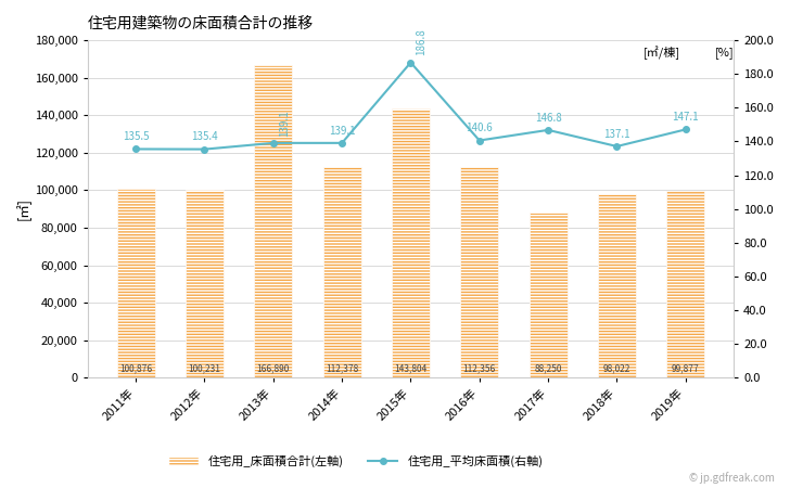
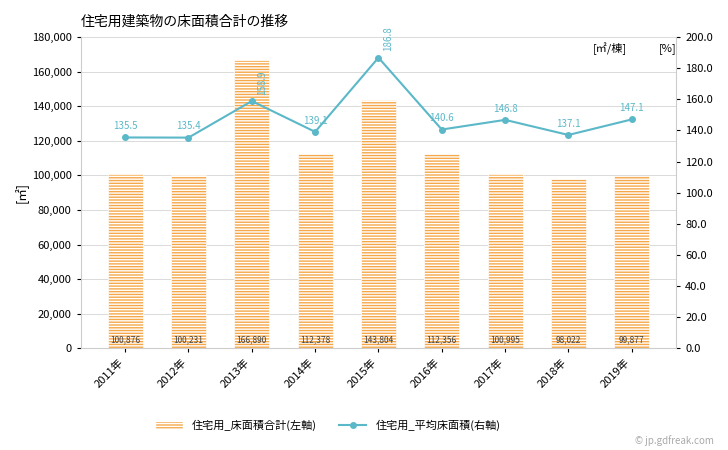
住宅用_平均床面積(右軸)/2013年: 139.1 -> 158.9
住宅用_床面積合計(左軸)/2017年: 88,250 -> 100,995
